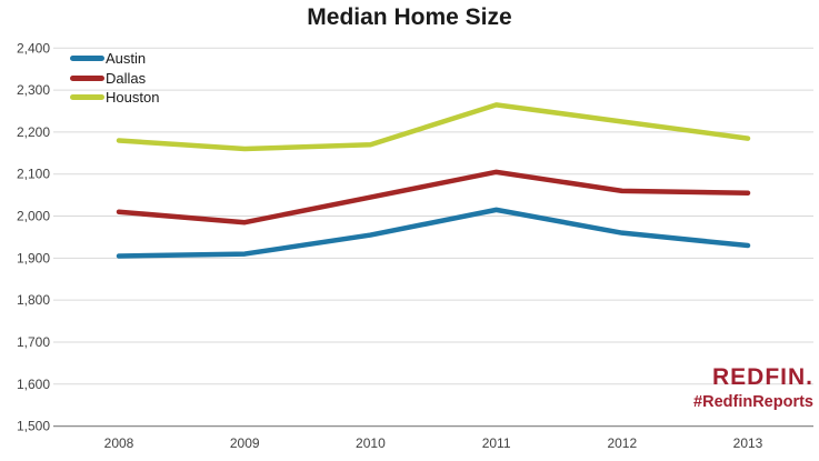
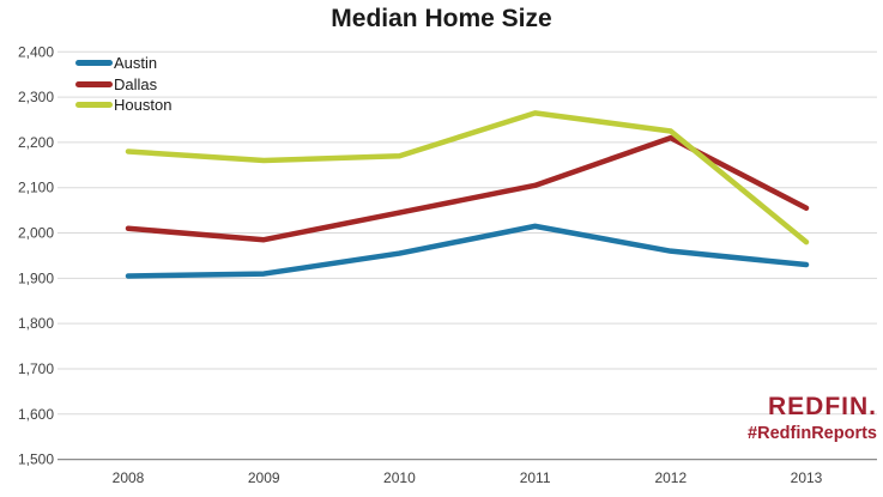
Dallas/2012: 2060 -> 2210
Houston/2013: 2180 -> 1980
